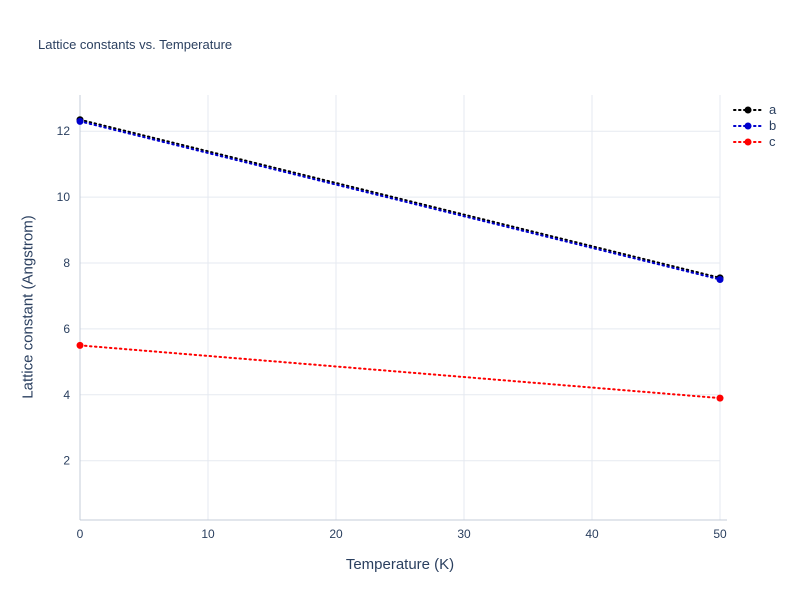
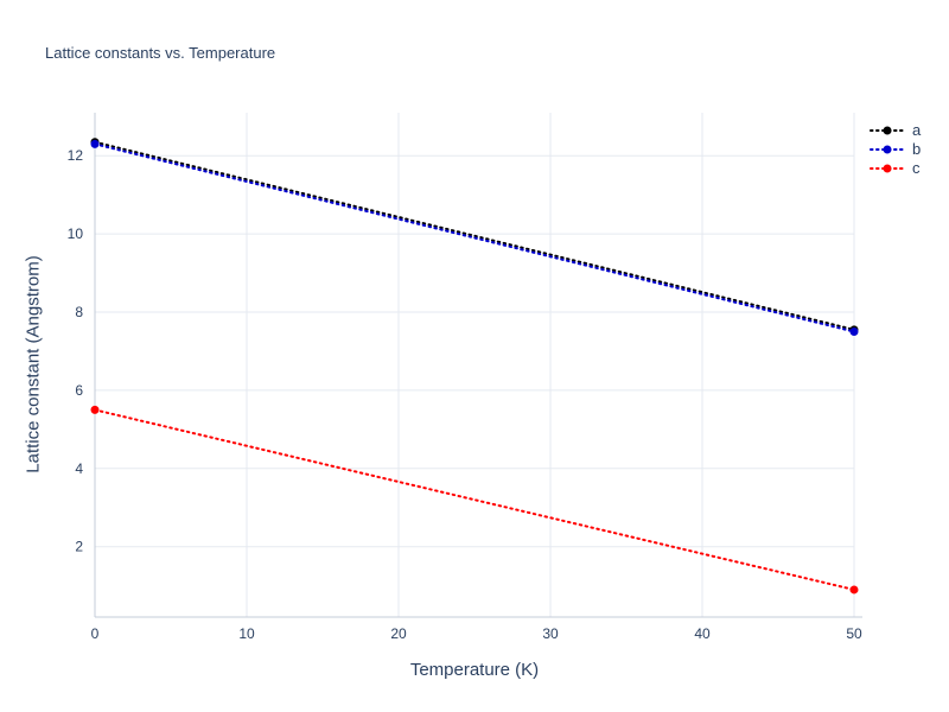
c/50: 3.9 -> 0.9
